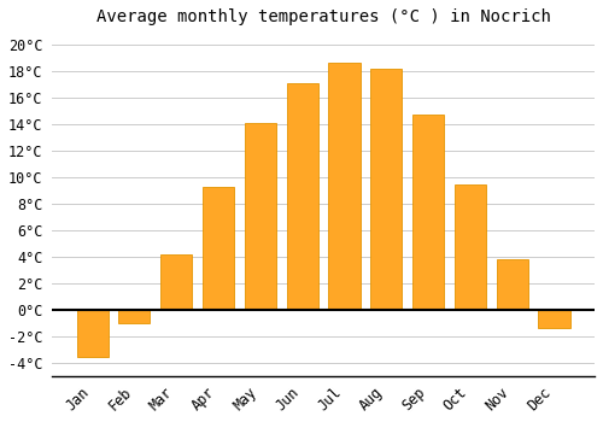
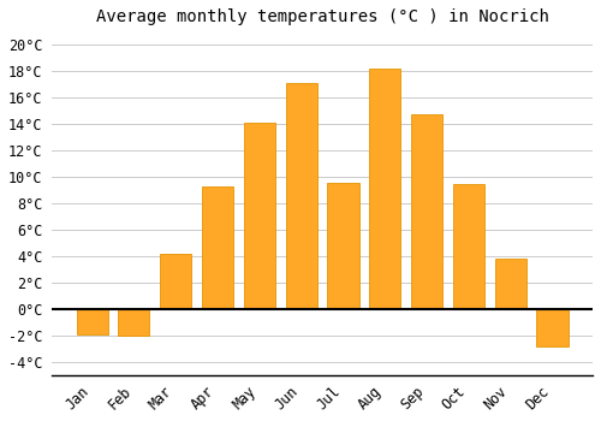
Jan: -3.5°C -> -1.9°C
Feb: -1.0°C -> -2.0°C
Jul: 18.7°C -> 9.6°C
Dec: -1.3°C -> -2.8°C
